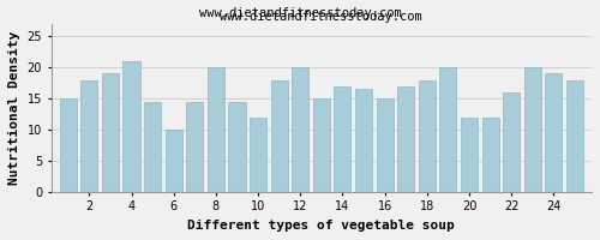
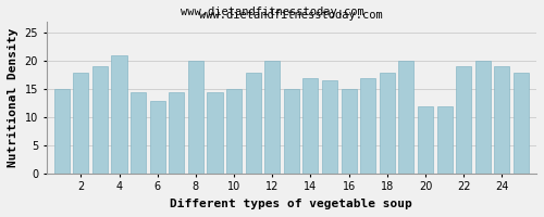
6: 10.0 -> 13.0
10: 12.0 -> 15.0
22: 16.0 -> 19.0
